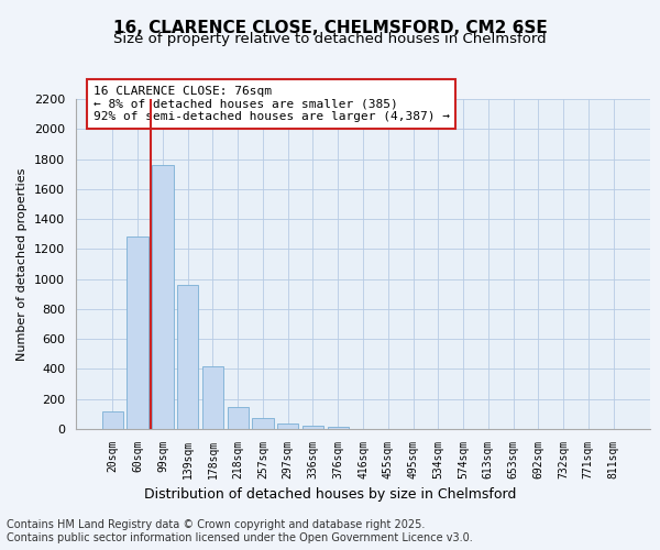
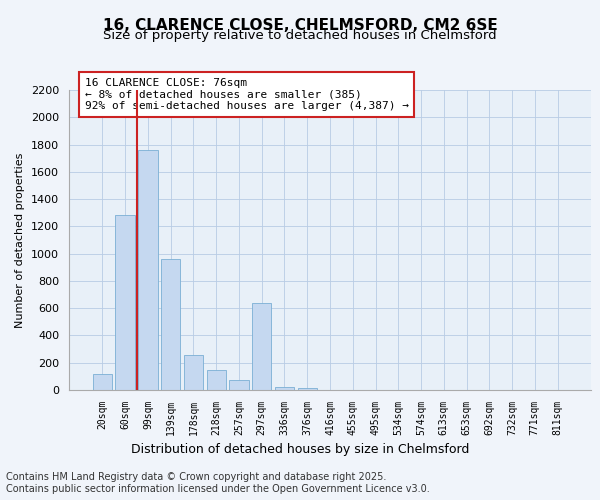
178sqm: 420 -> 260
297sqm: 40 -> 640
